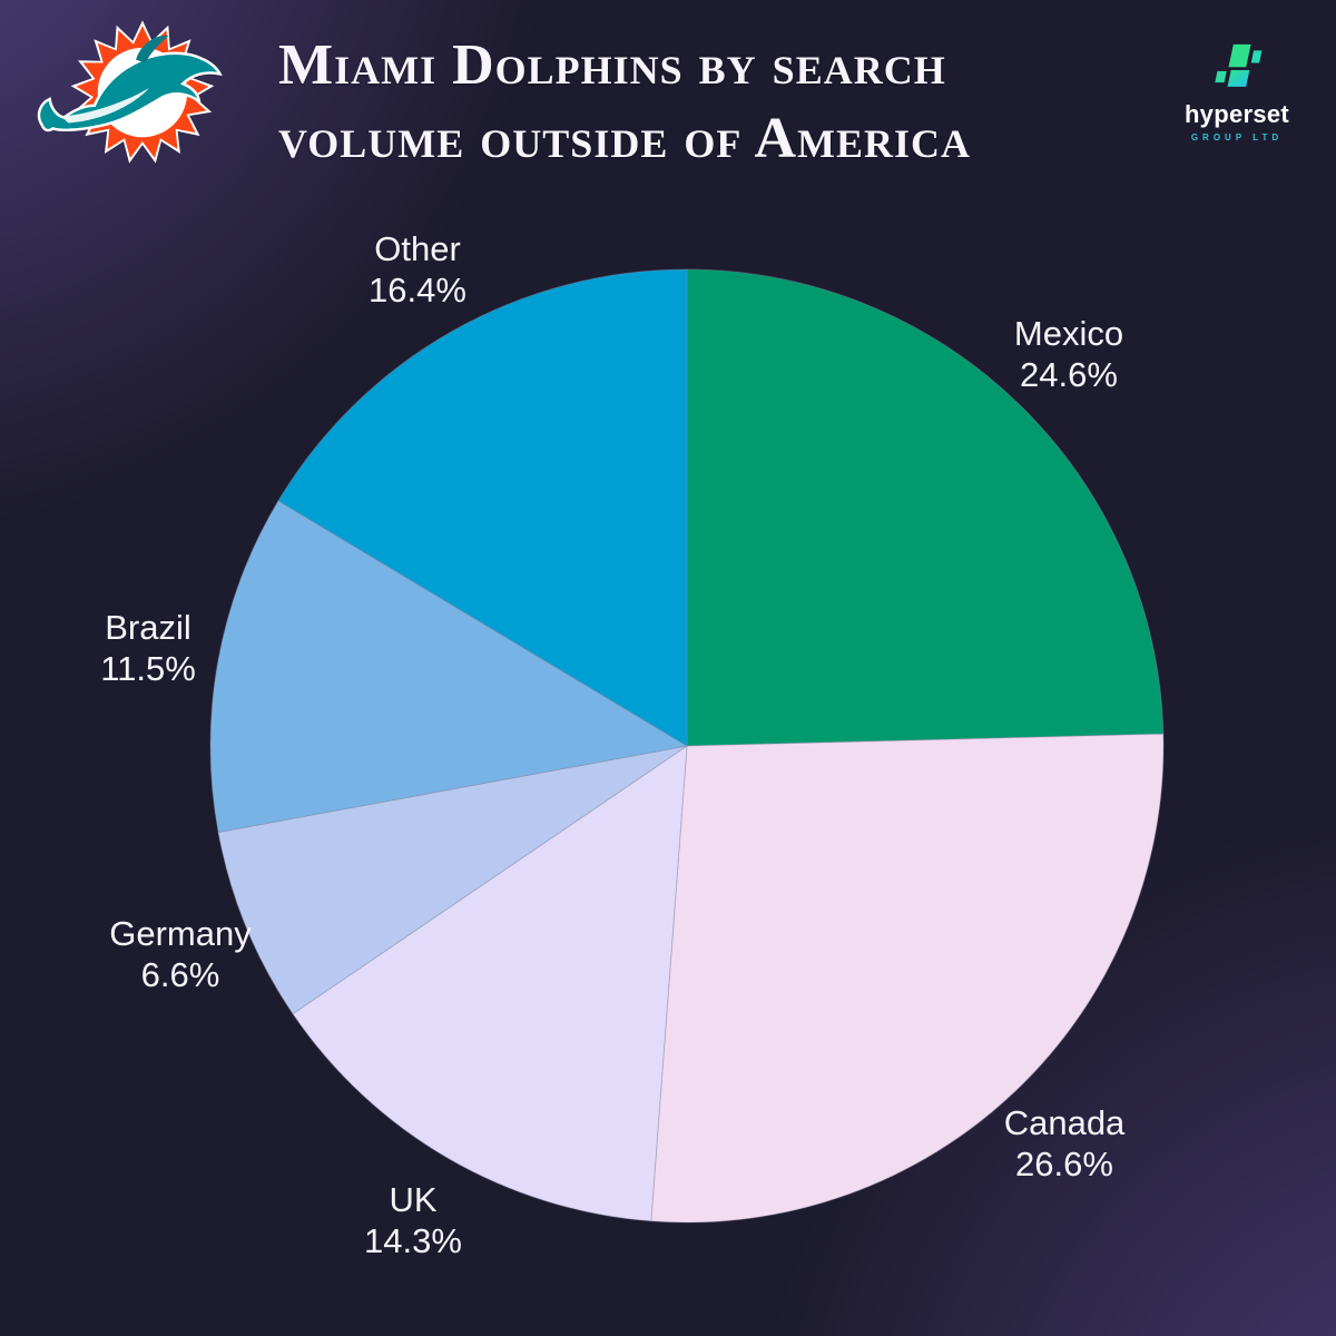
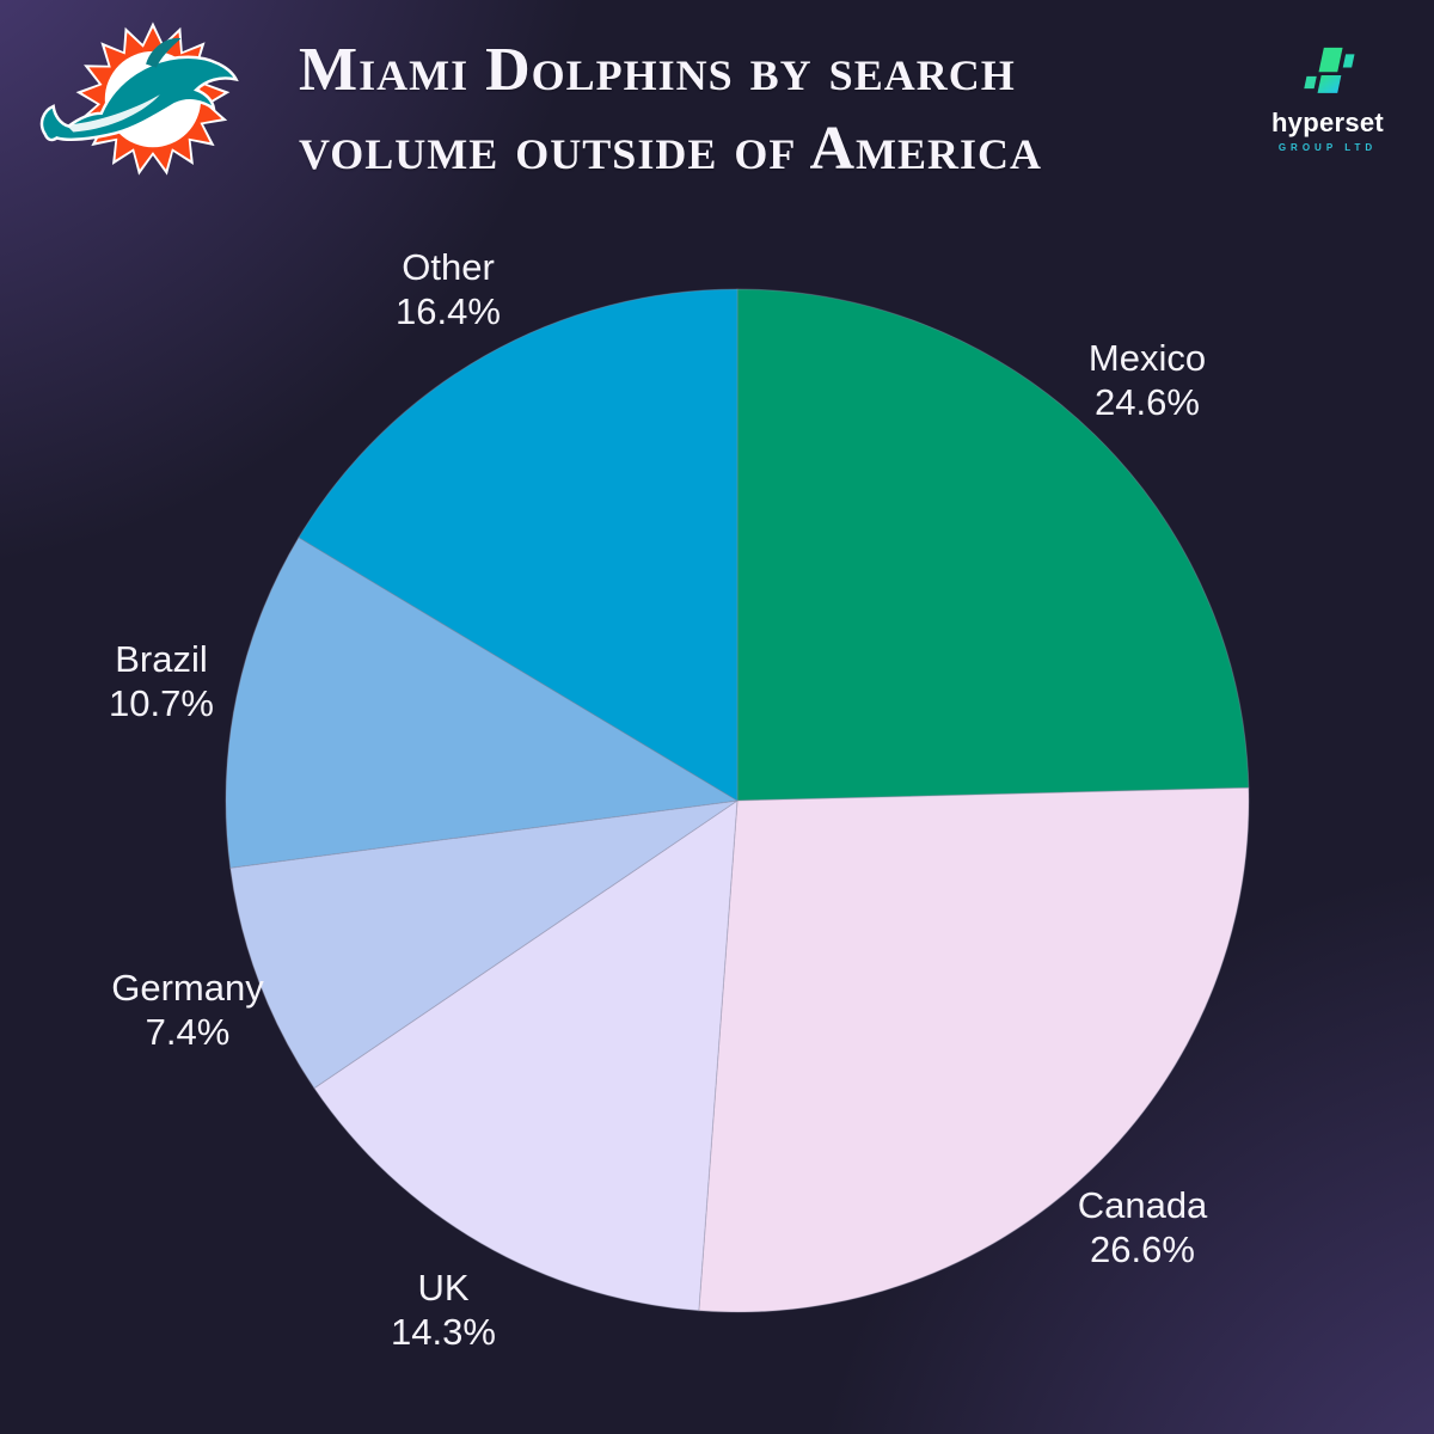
Germany: 6.6% -> 7.4%
Brazil: 11.5% -> 10.7%
